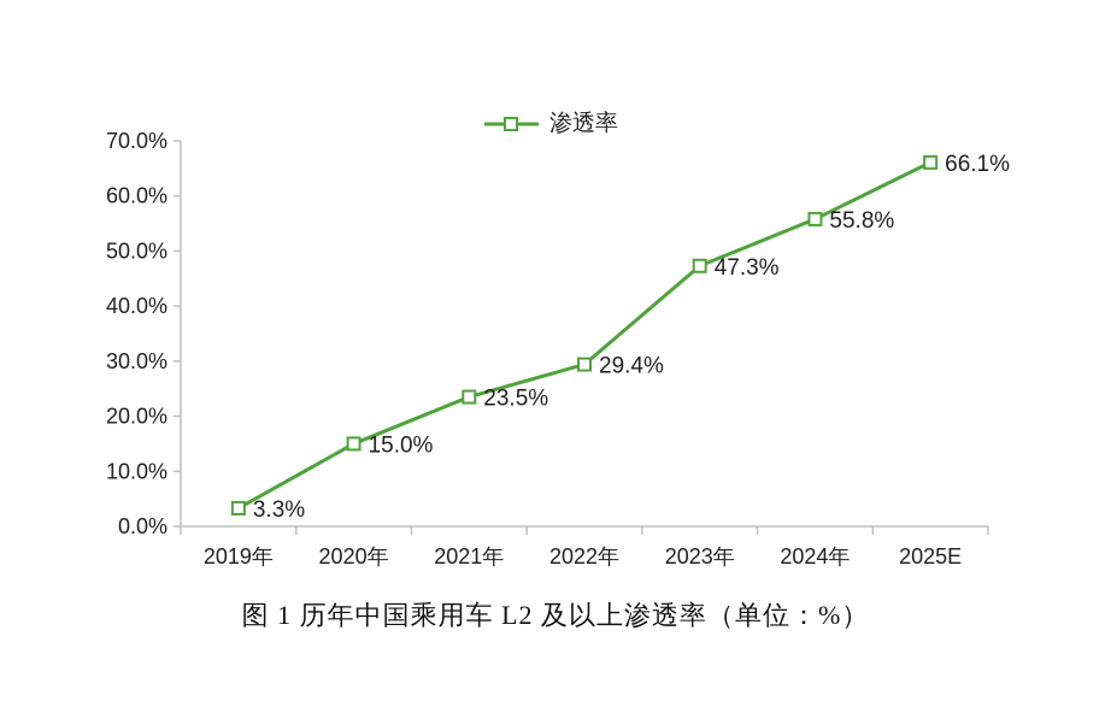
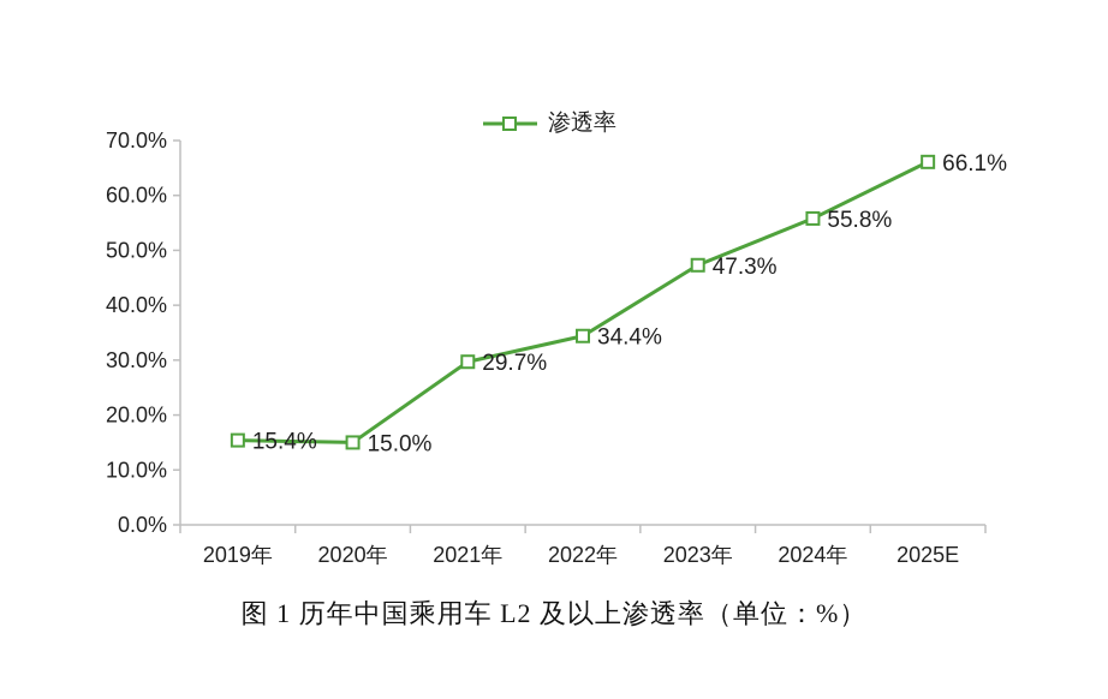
2019年: 3.3% -> 15.4%
2021年: 23.5% -> 29.7%
2022年: 29.4% -> 34.4%
